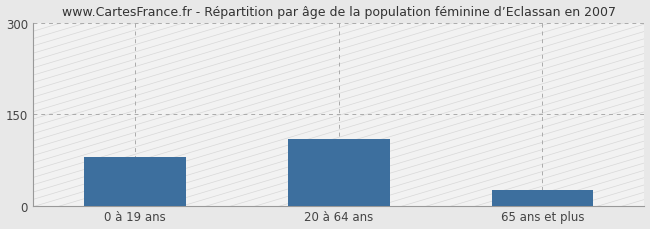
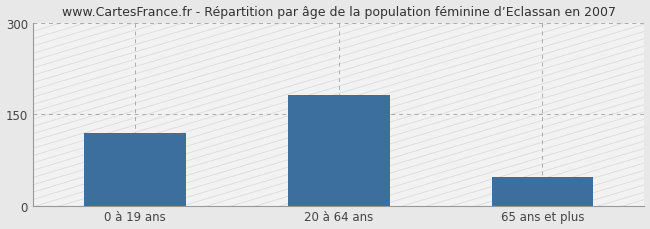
0 à 19 ans: 80 -> 120
20 à 64 ans: 110 -> 182
65 ans et plus: 26 -> 47
